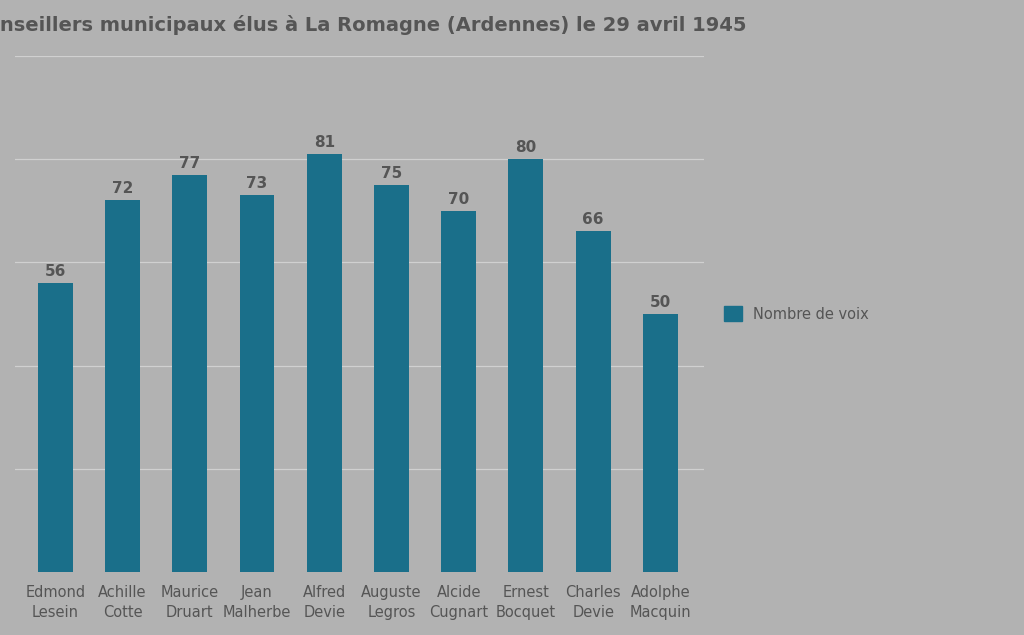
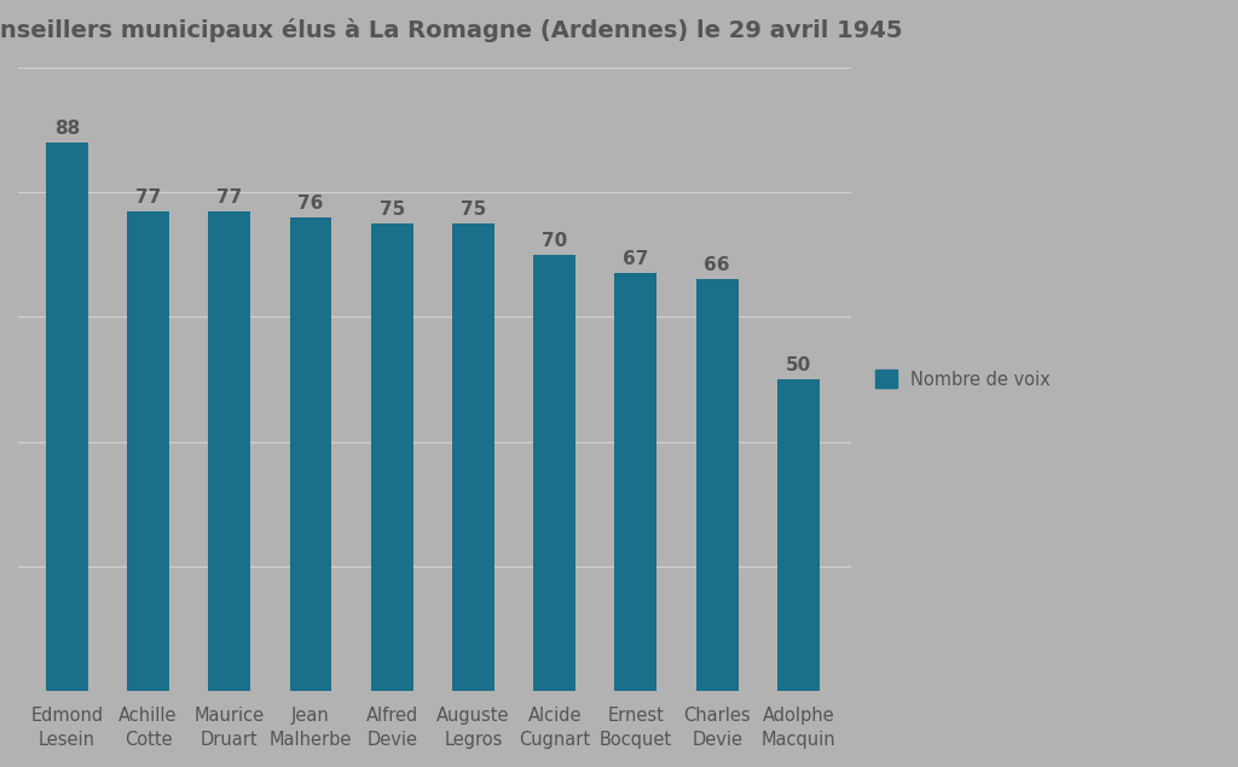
Edmond Lesein: 56 -> 88
Achille Cotte: 72 -> 77
Jean Malherbe: 73 -> 76
Alfred Devie: 81 -> 75
Ernest Bocquet: 80 -> 67
